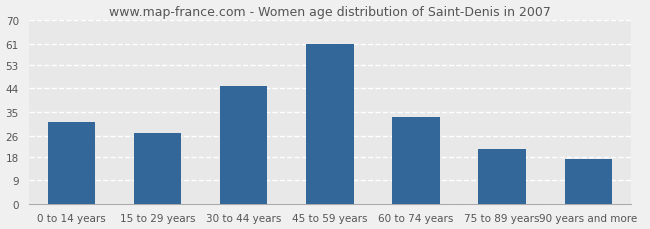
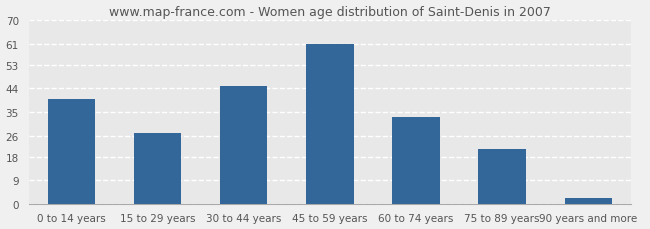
0 to 14 years: 31 -> 40
90 years and more: 17 -> 2
